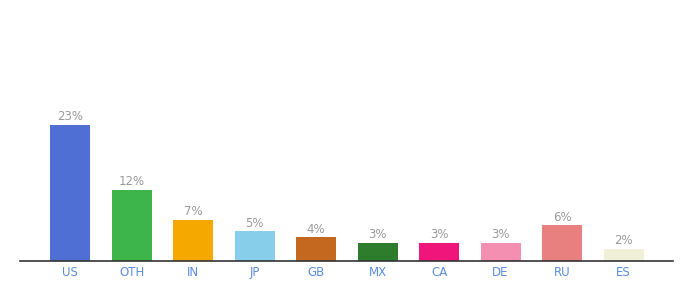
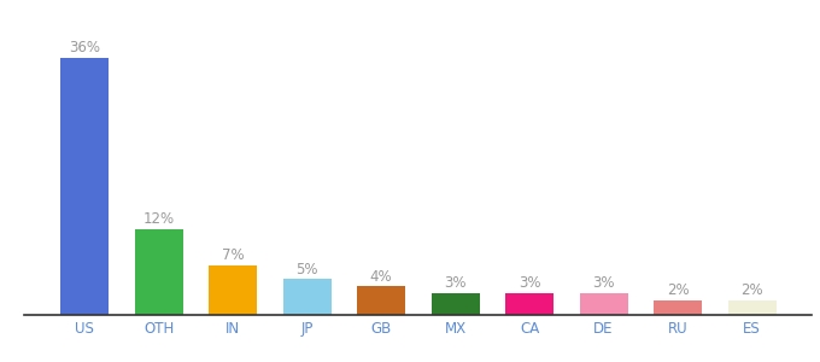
US: 23% -> 36%
RU: 6% -> 2%
